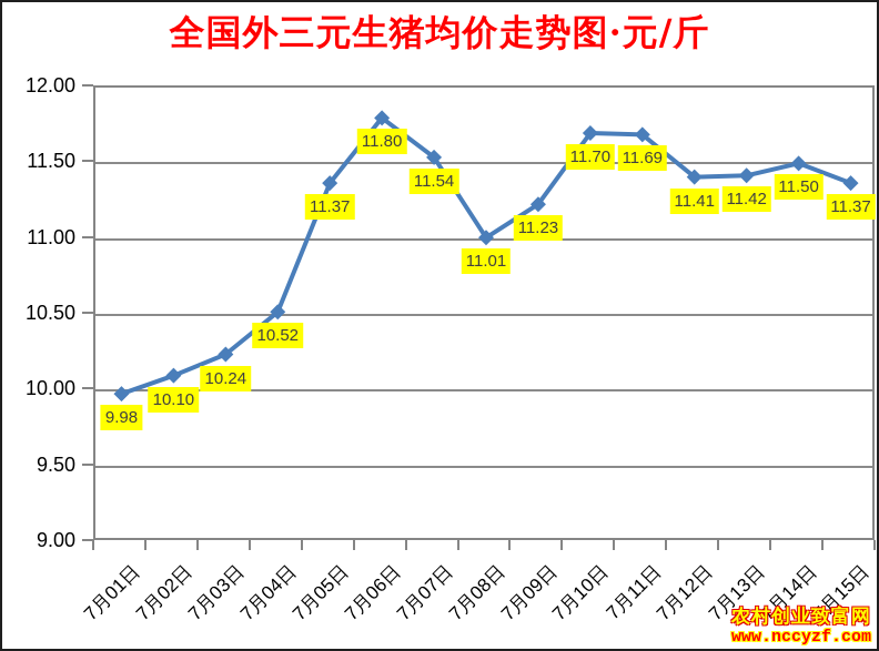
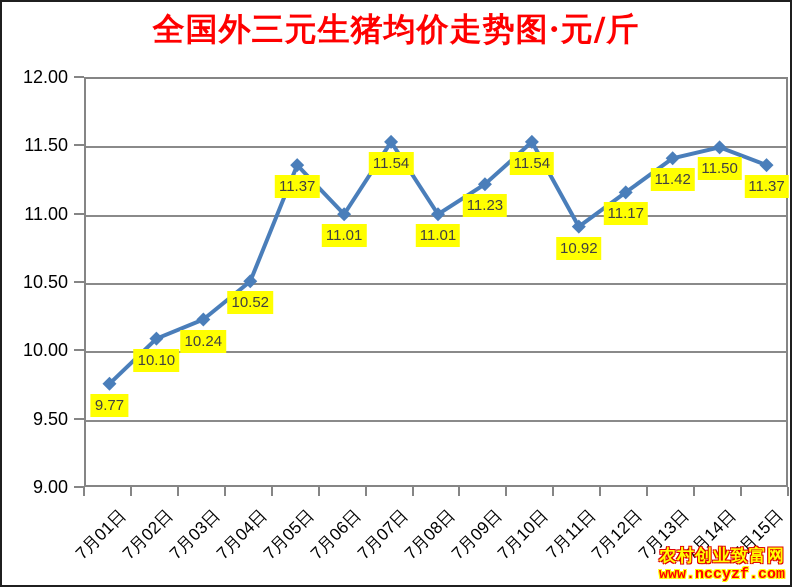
7月01日: 9.98 -> 9.77
7月06日: 11.80 -> 11.01
7月10日: 11.70 -> 11.54
7月11日: 11.69 -> 10.92
7月12日: 11.41 -> 11.17
